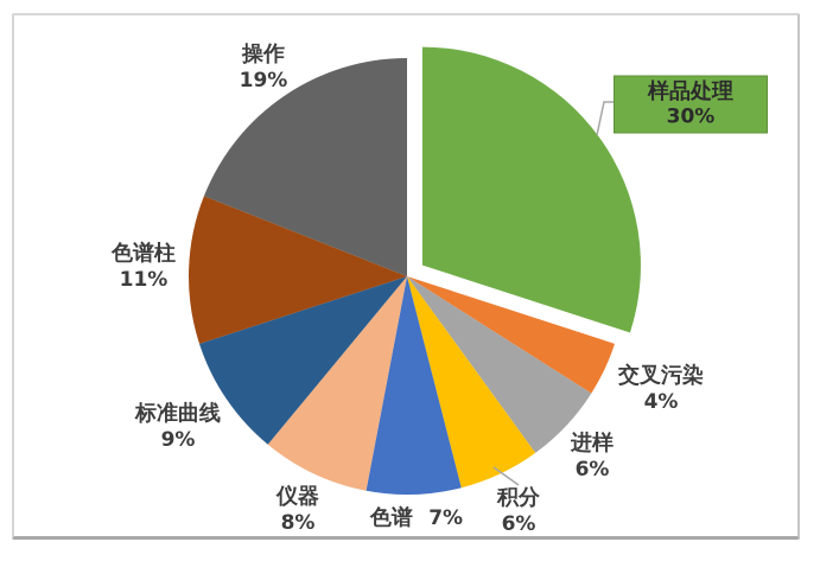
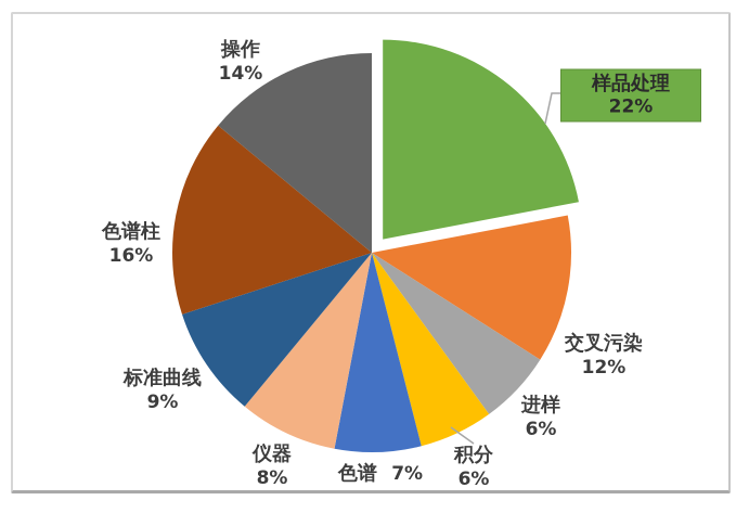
样品处理: 30% -> 22%
交叉污染: 4% -> 12%
色谱柱: 11% -> 16%
操作: 19% -> 14%
